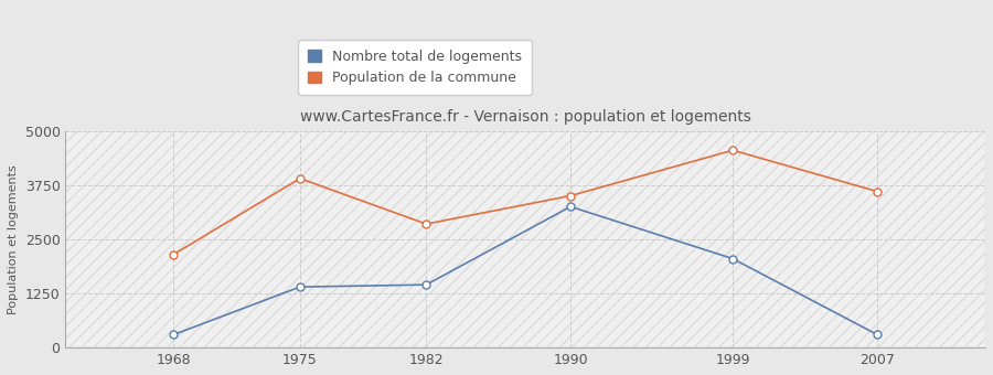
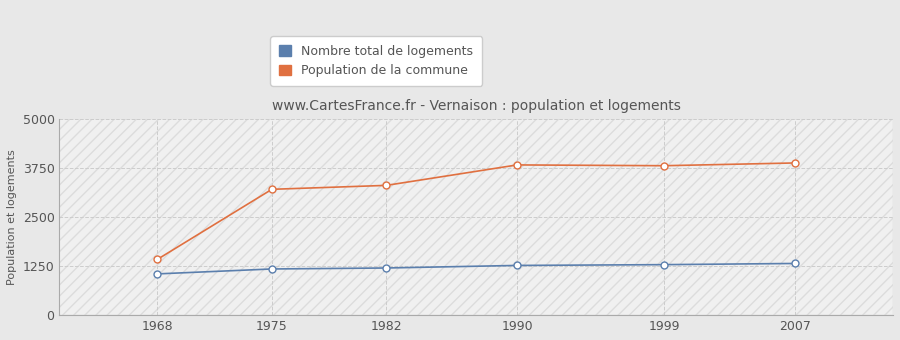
Nombre total de logements/1968: 300 -> 1050
Population de la commune/1968: 2150 -> 1420
Nombre total de logements/1975: 1400 -> 1180
Population de la commune/1975: 3900 -> 3200
Nombre total de logements/1982: 1450 -> 1200
Population de la commune/1982: 2850 -> 3300
Nombre total de logements/1990: 3250 -> 1260
Population de la commune/1990: 3500 -> 3820
Nombre total de logements/1999: 2050 -> 1280
Population de la commune/1999: 4550 -> 3800
Nombre total de logements/2007: 300 -> 1320
Population de la commune/2007: 3600 -> 3870
